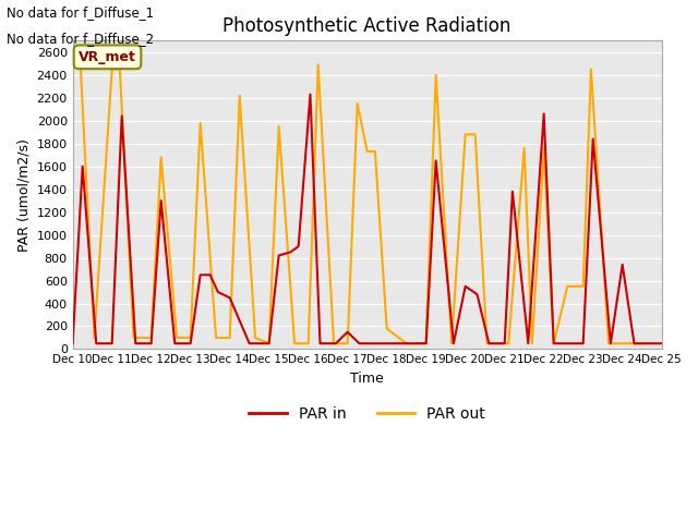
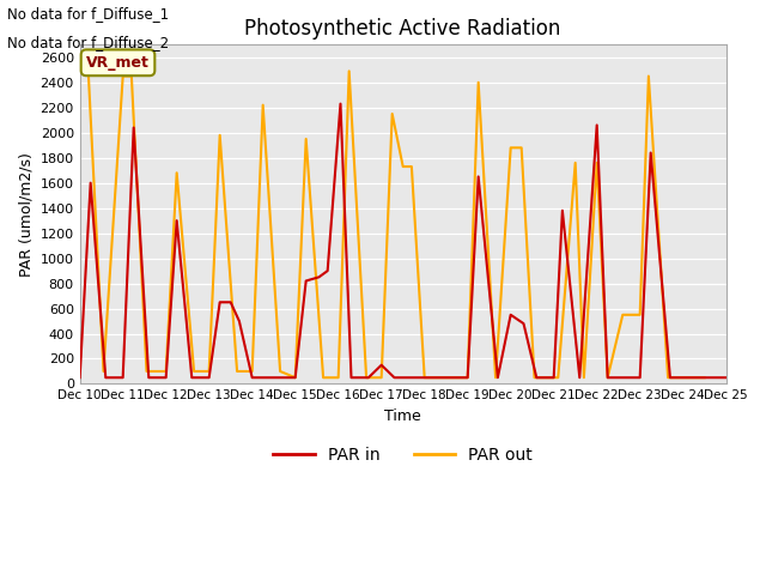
PAR in/Dec 14: 450 -> 50
PAR out/Dec 18: 180 -> 50
PAR in/Dec 24: 740 -> 50
